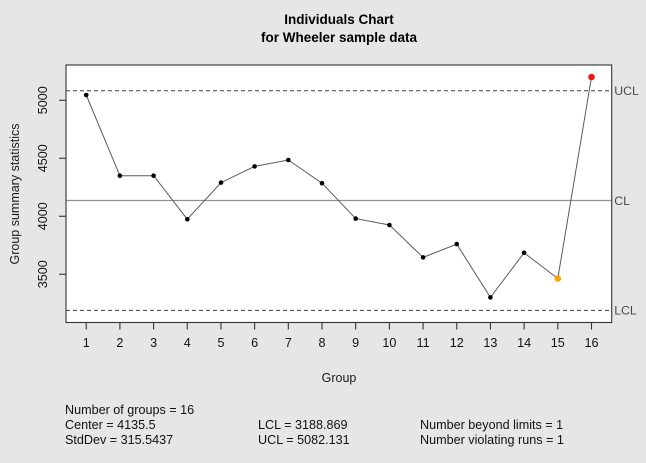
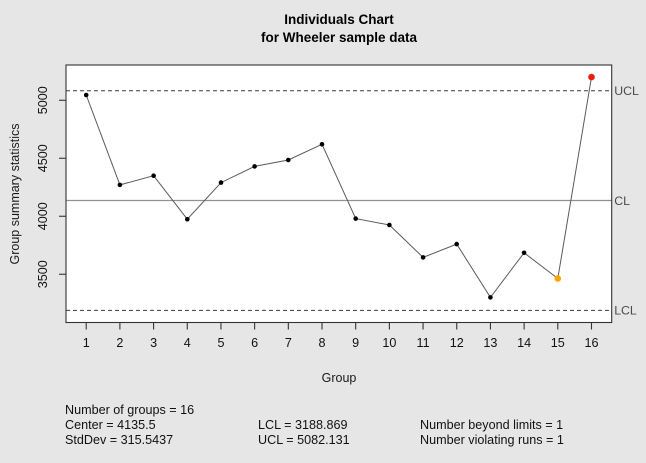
2: 4350 -> 4270
8: 4280 -> 4620
